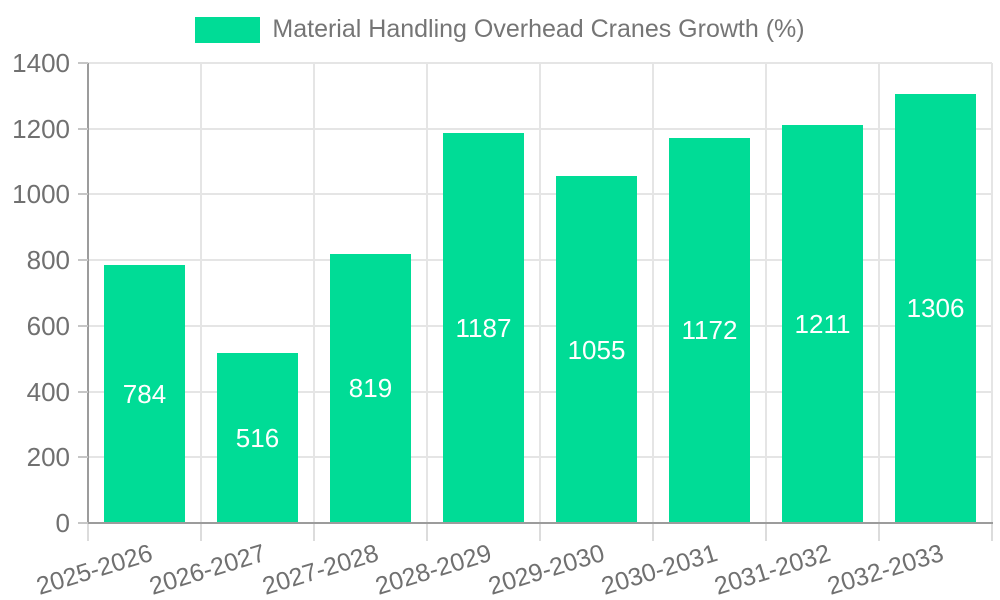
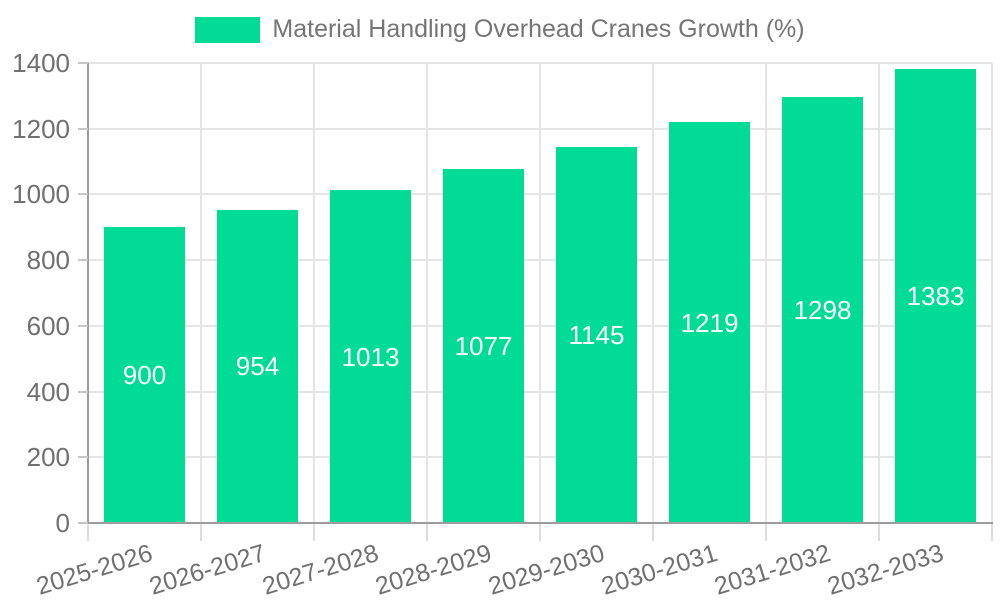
2025-2026: 784 -> 900
2026-2027: 516 -> 954
2027-2028: 819 -> 1013
2028-2029: 1187 -> 1077
2029-2030: 1055 -> 1145
2030-2031: 1172 -> 1219
2031-2032: 1211 -> 1298
2032-2033: 1306 -> 1383
